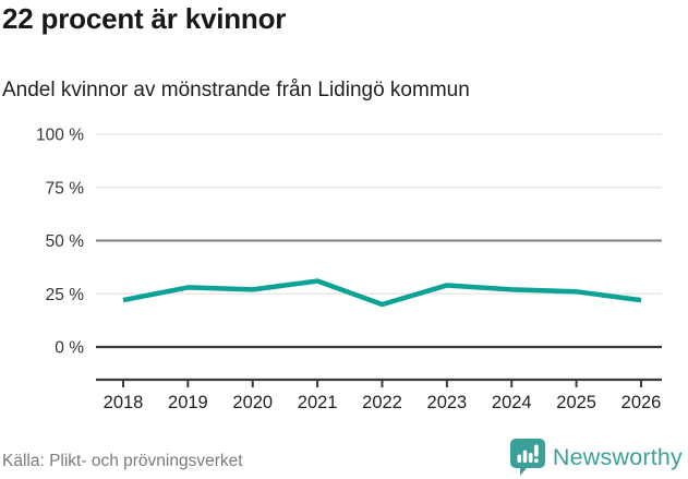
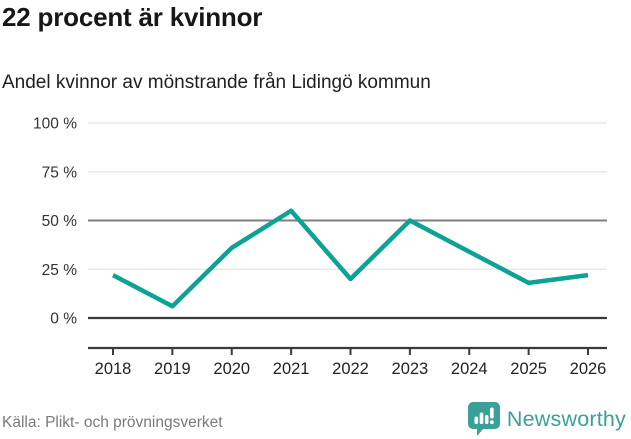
2019: 28% -> 6%
2020: 27% -> 36%
2021: 31% -> 55%
2023: 29% -> 50%
2024: 27% -> 34%
2025: 26% -> 18%
